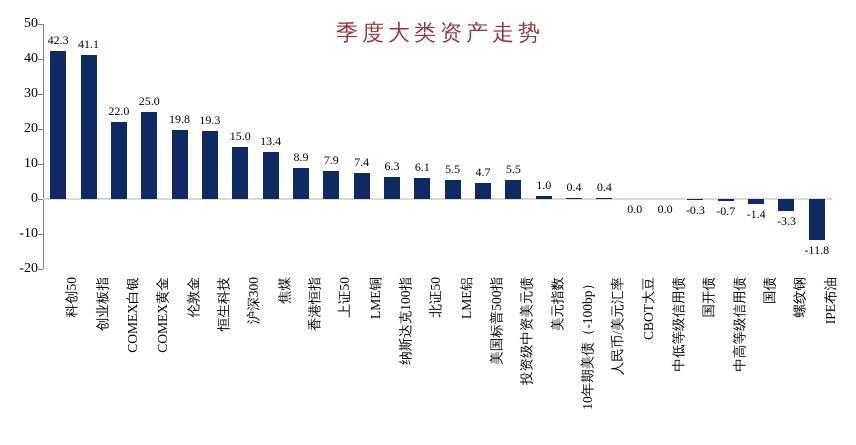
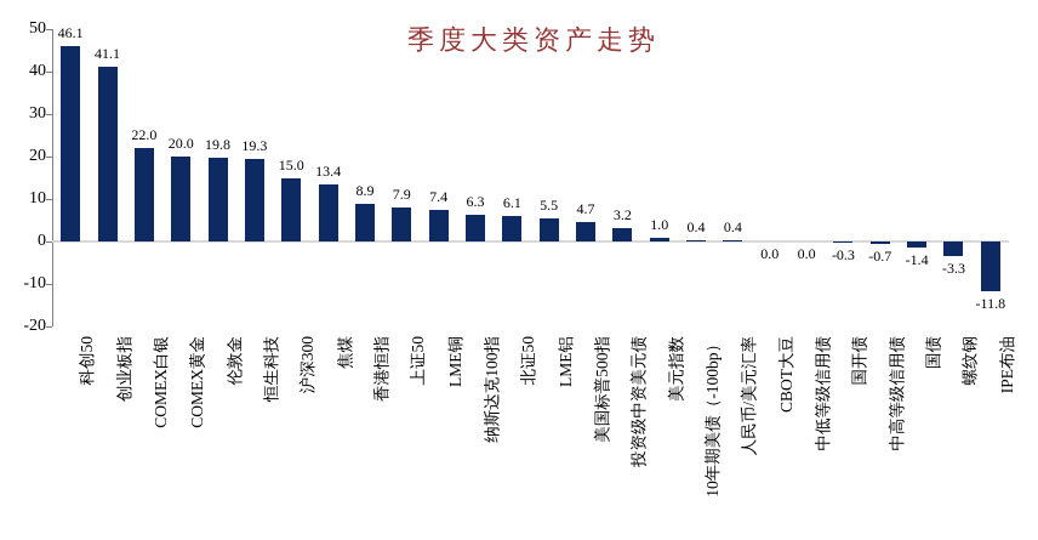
科创50: 42.3 -> 46.1
COMEX黄金: 25.0 -> 20.0
投资级中资美元债: 5.5 -> 3.2
